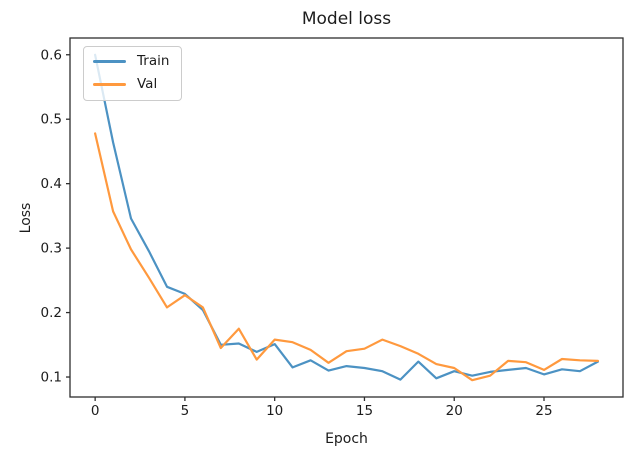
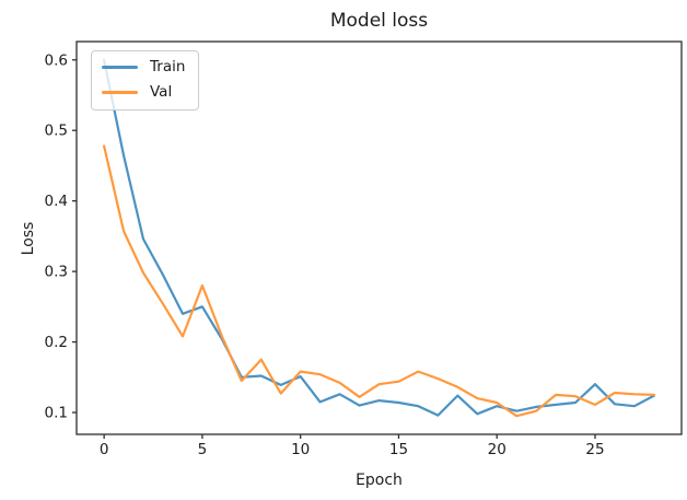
Train/5: 0.23 -> 0.25
Val/5: 0.23 -> 0.28
Train/25: 0.10 -> 0.14
